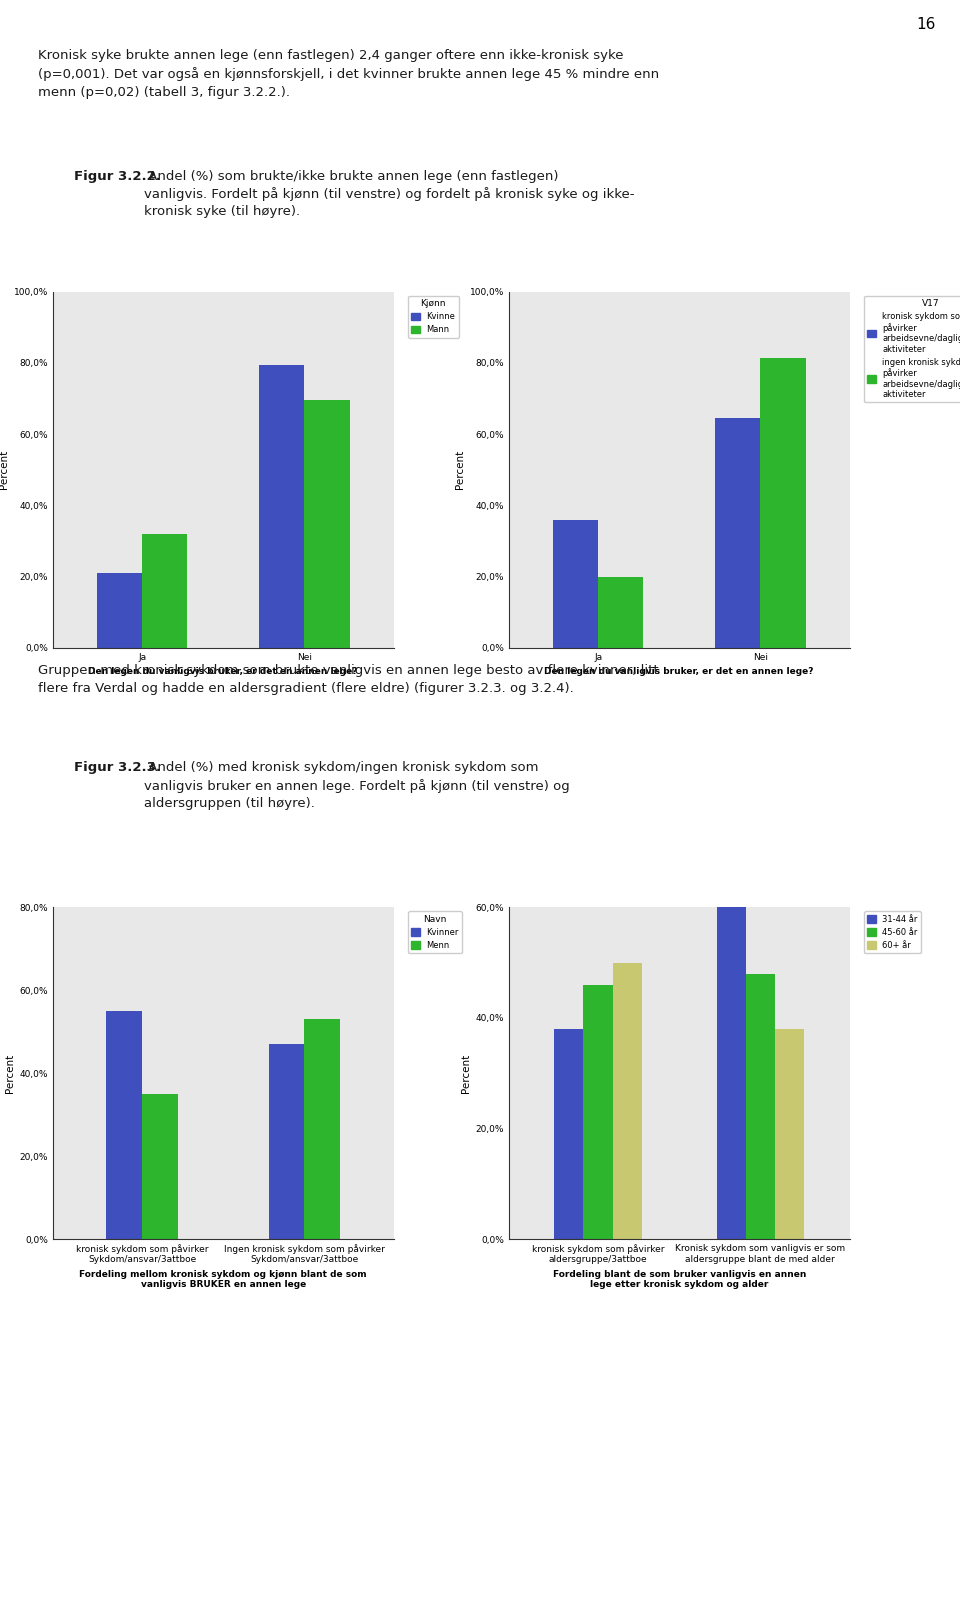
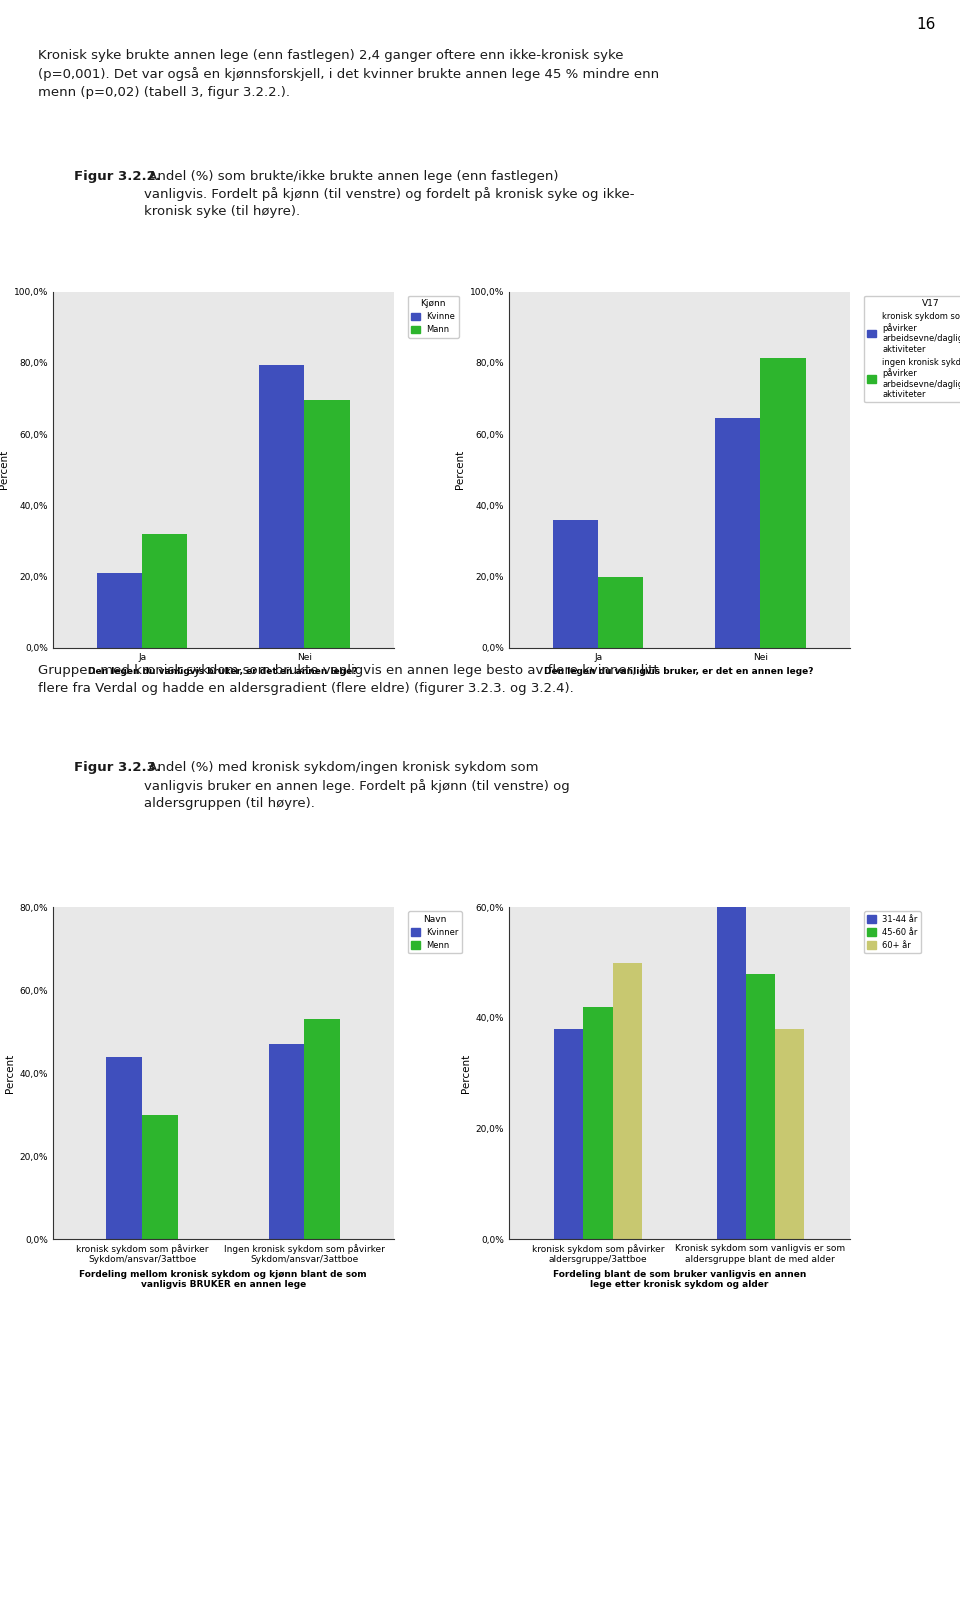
Kvinner/kronisk sykdom som påvirker Sykdom/ansvar/3attboe: 55% -> 44%
Menn/kronisk sykdom som påvirker Sykdom/ansvar/3attboe: 35% -> 30%
45-60 år/kronisk sykdom som påvirker aldersgruppe/3attboe: 46% -> 42%
